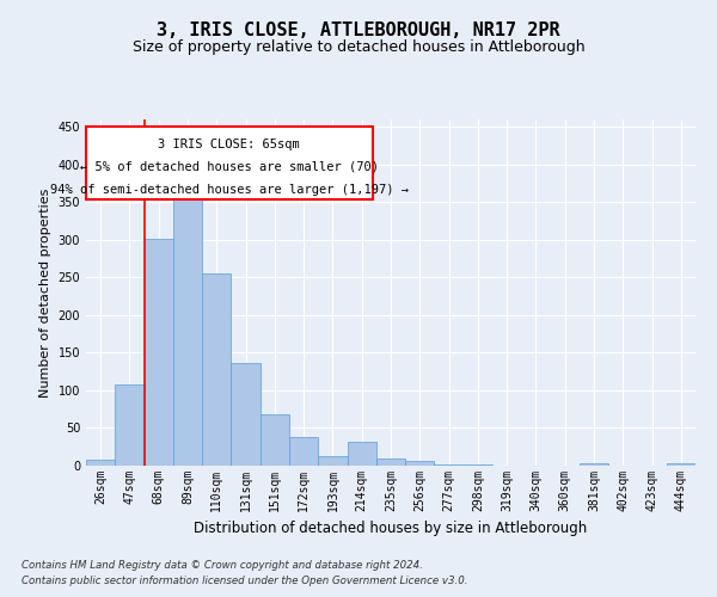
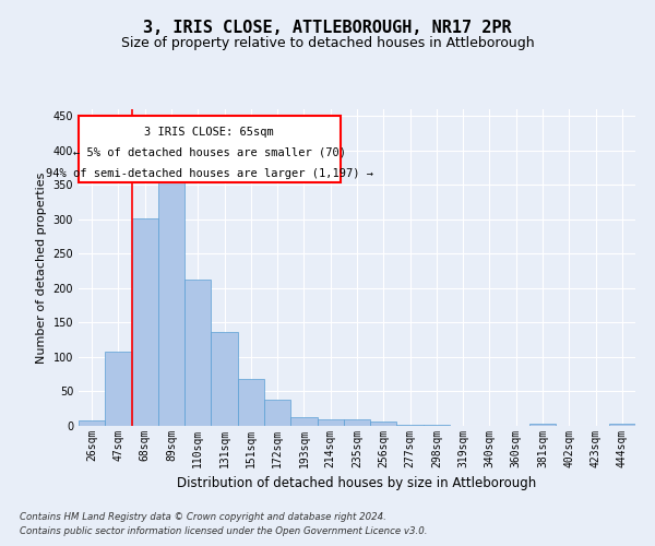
110sqm: 256 -> 213
214sqm: 32 -> 10
